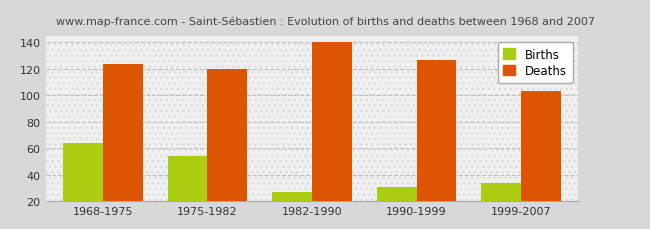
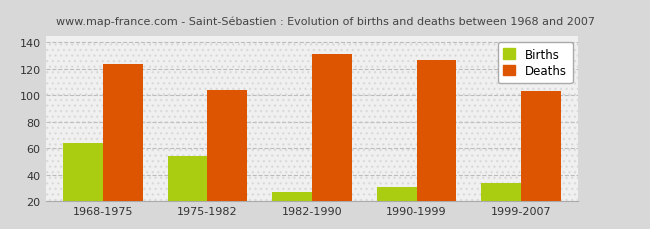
Deaths/1975-1982: 120 -> 104
Deaths/1982-1990: 140 -> 131
